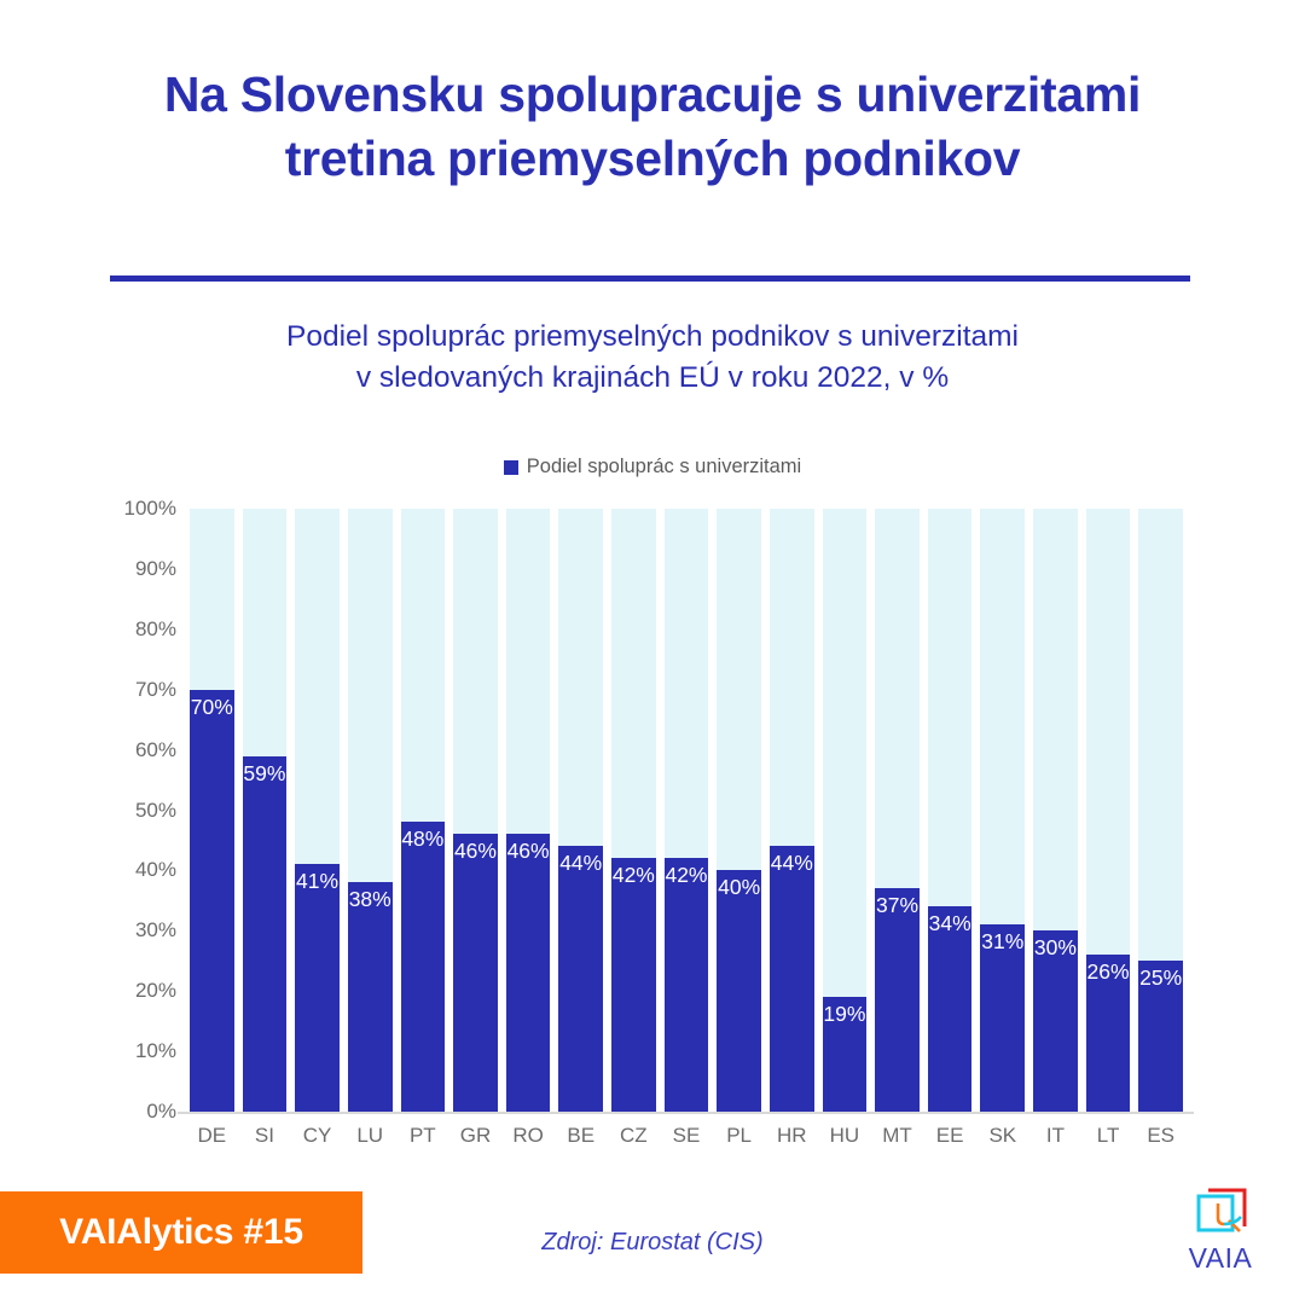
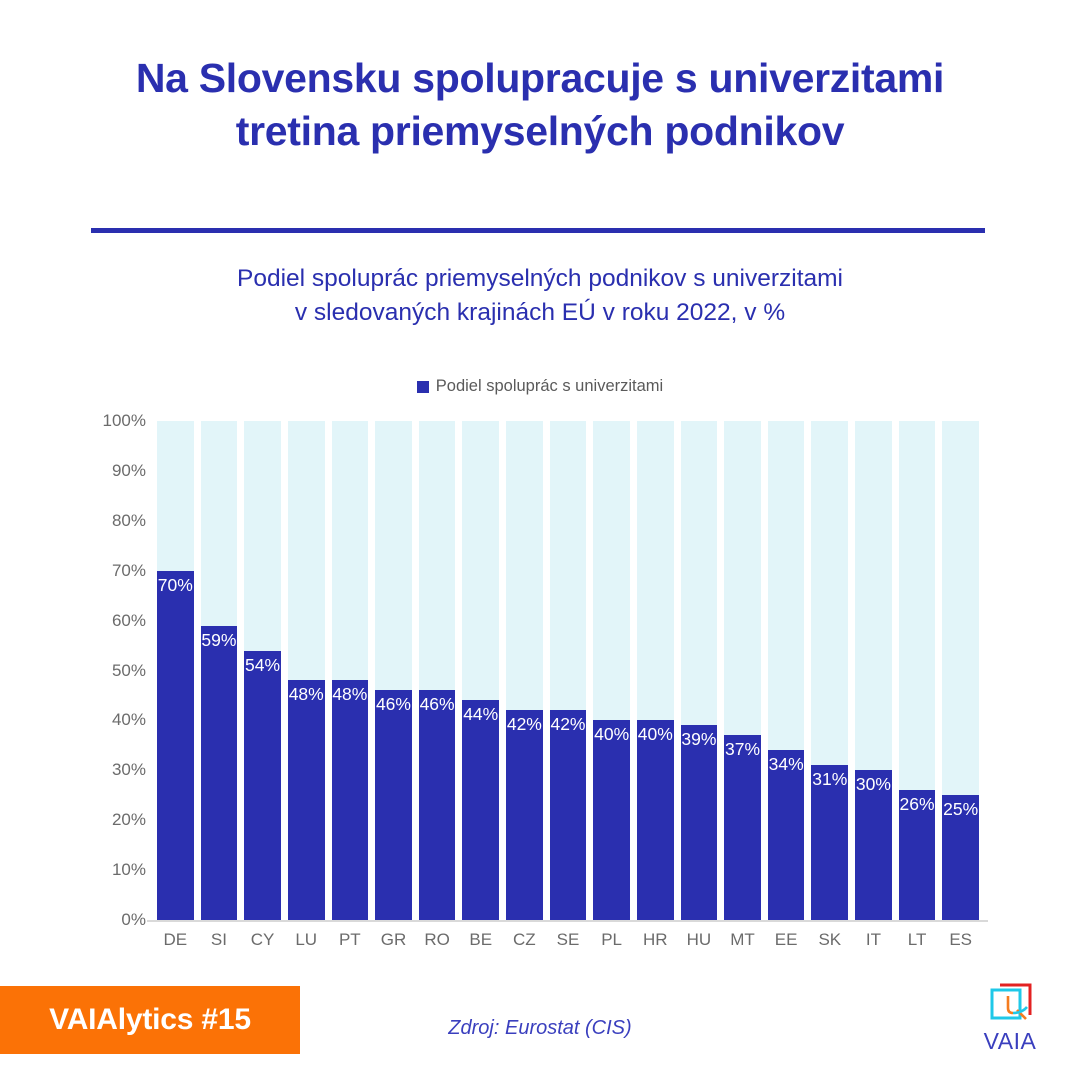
CY: 41% -> 54%
LU: 38% -> 48%
HR: 44% -> 40%
HU: 19% -> 39%
